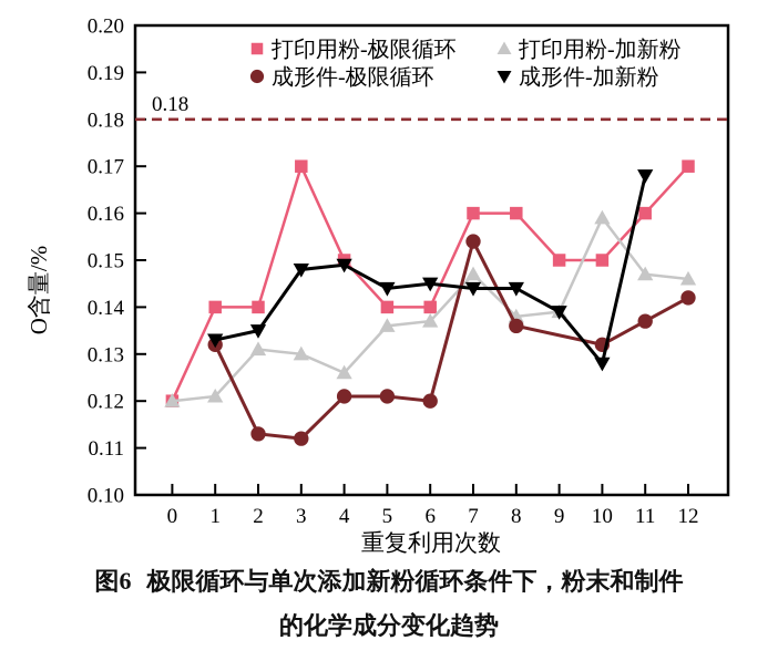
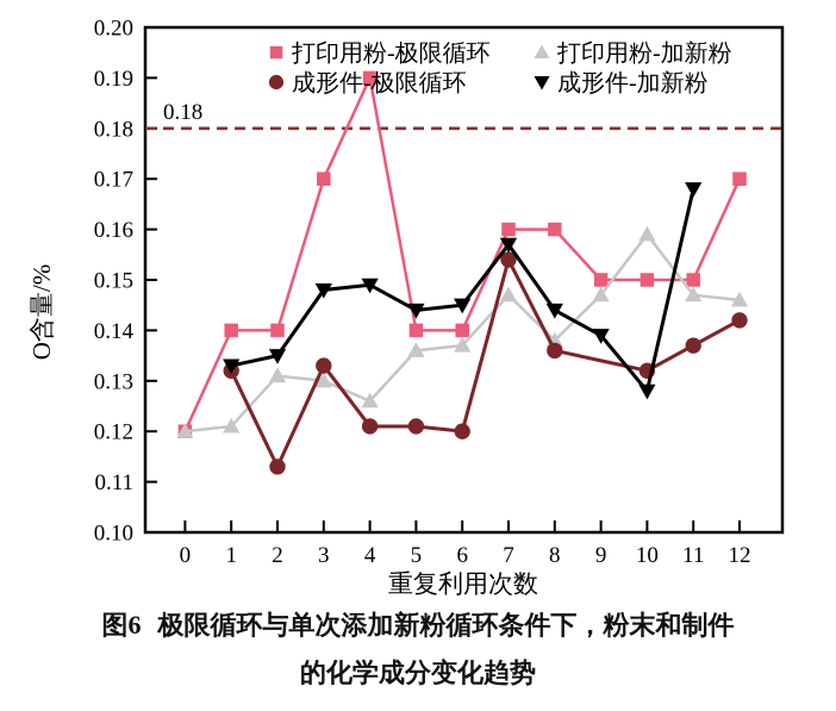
成形件-极限循环/3: 0.112 -> 0.133
打印用粉-极限循环/4: 0.15 -> 0.19
成形件-加新粉/7: 0.144 -> 0.157
打印用粉-加新粉/9: 0.139 -> 0.147
打印用粉-极限循环/11: 0.16 -> 0.15
